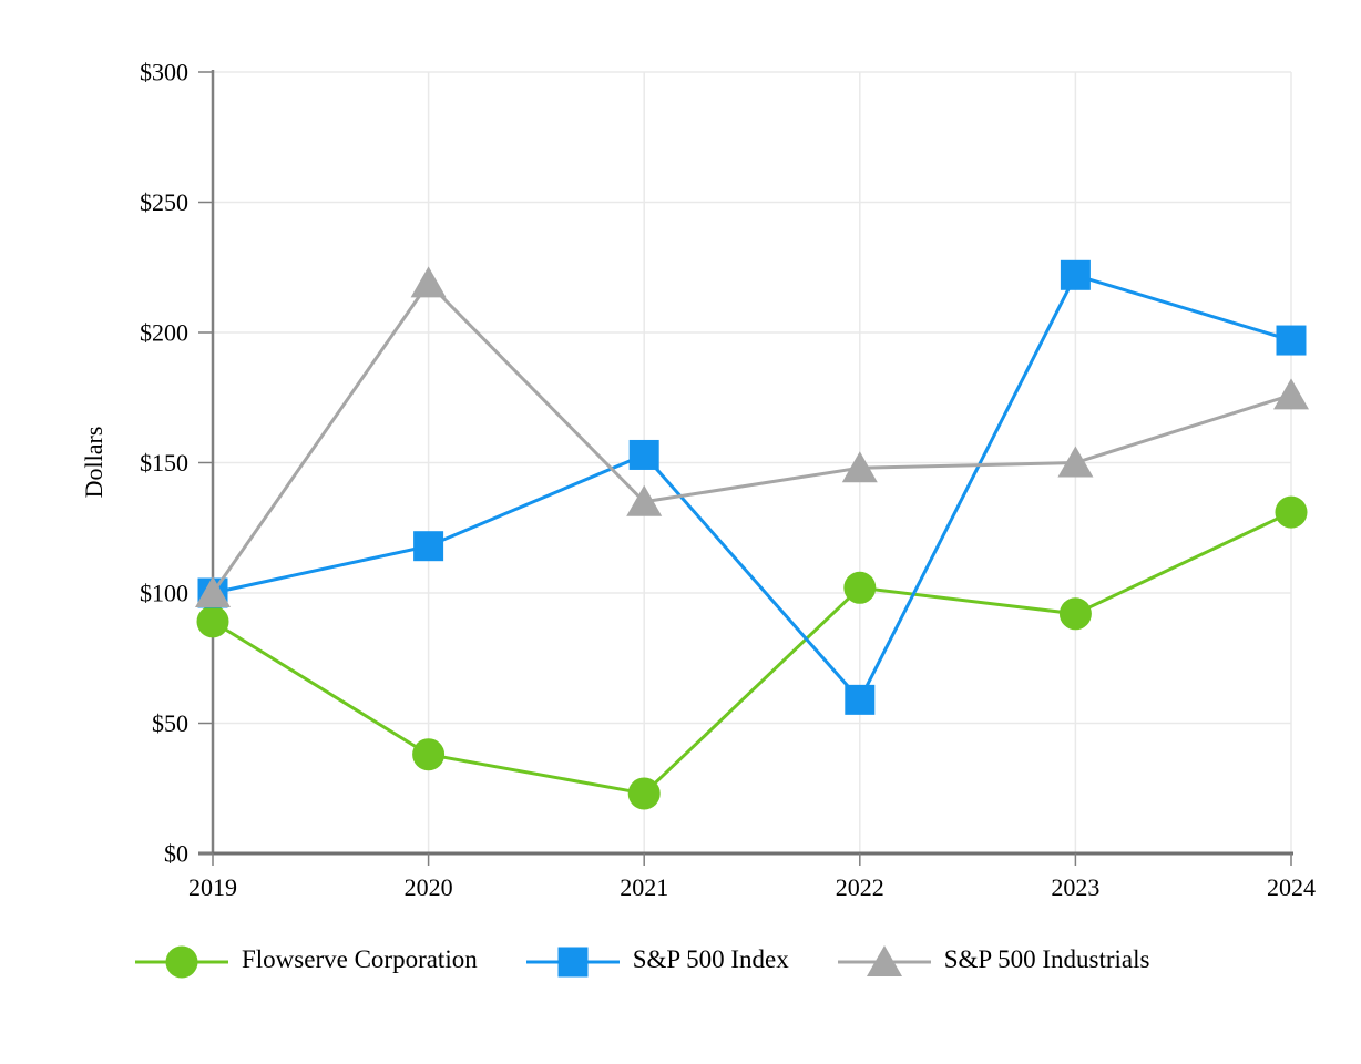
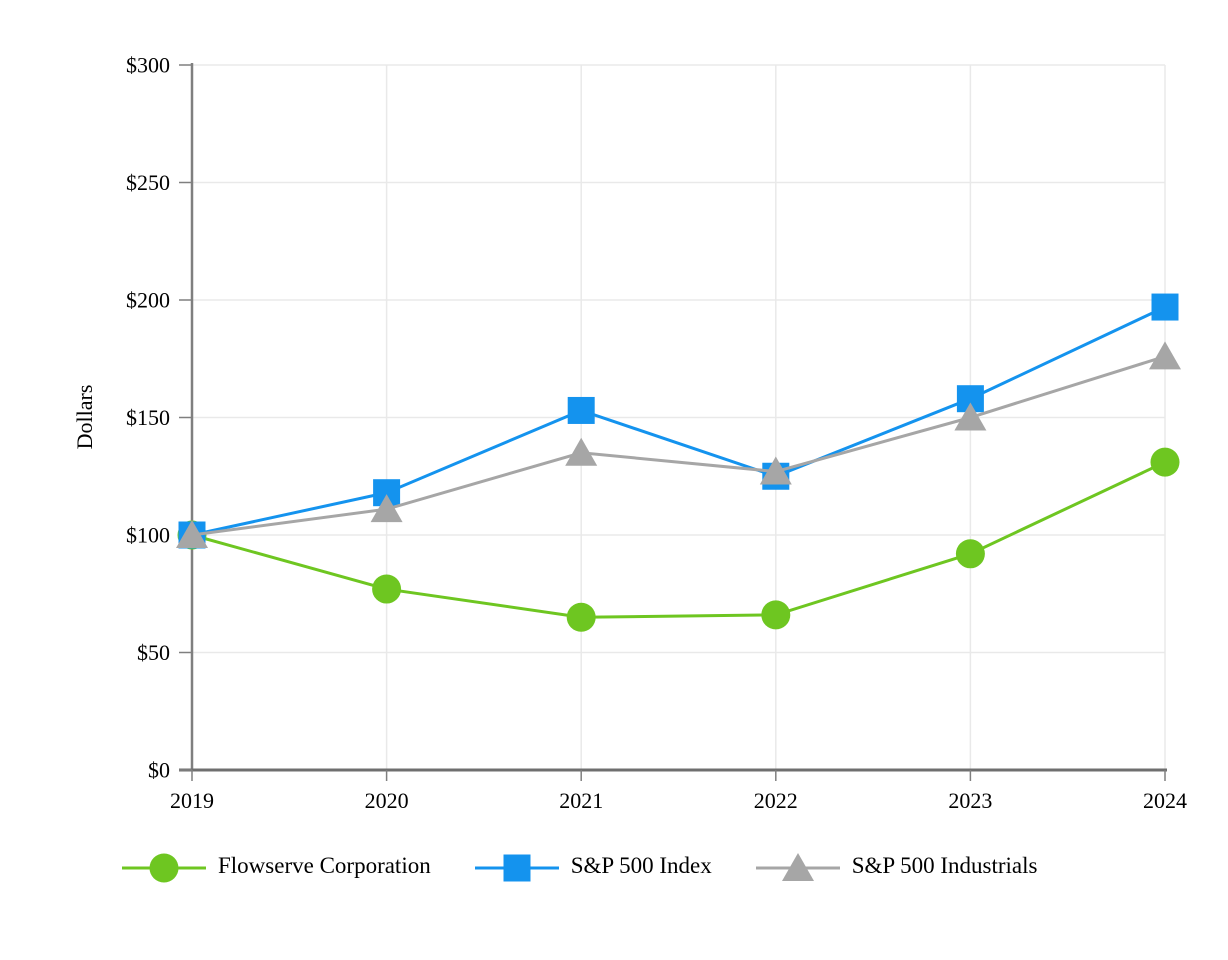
Flowserve Corporation/2019: $89 -> $100
Flowserve Corporation/2020: $38 -> $77
S&P 500 Industrials/2020: $219 -> $111
Flowserve Corporation/2021: $23 -> $65
Flowserve Corporation/2022: $102 -> $66
S&P 500 Index/2022: $59 -> $125
S&P 500 Industrials/2022: $148 -> $127
S&P 500 Index/2023: $222 -> $158
